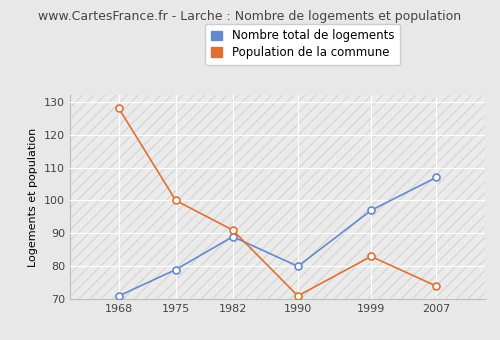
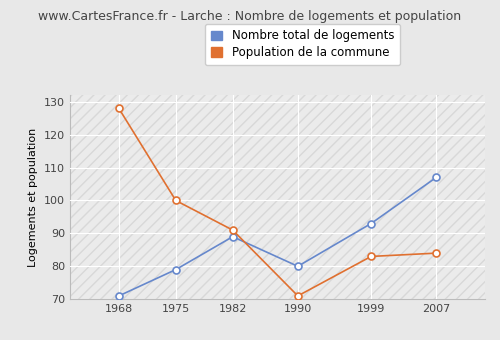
Nombre total de logements/1999: 97 -> 93
Population de la commune/2007: 74 -> 84
